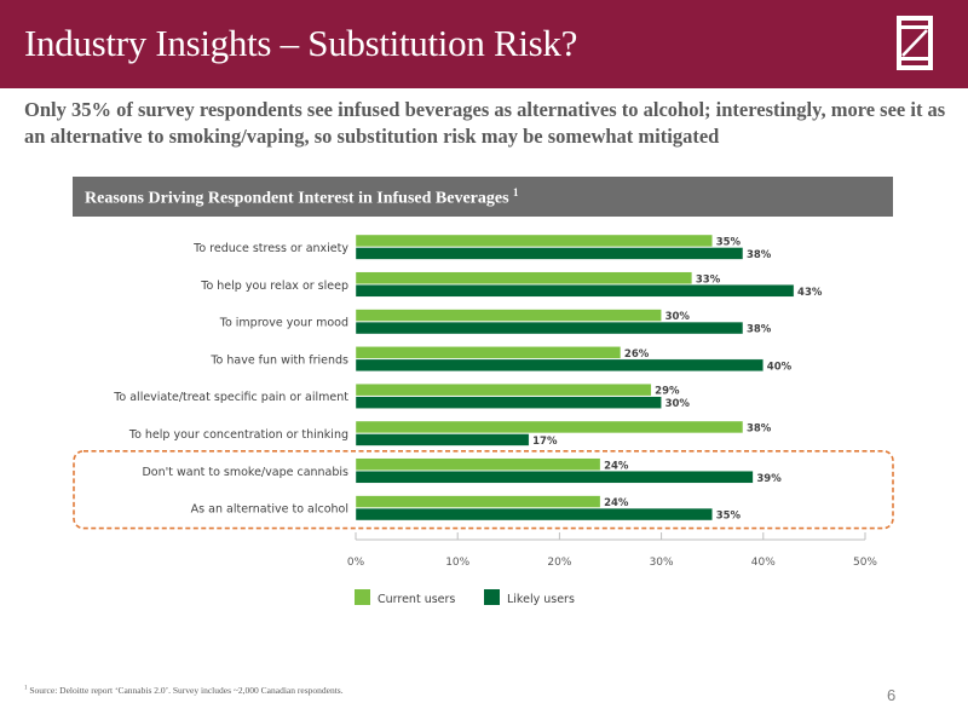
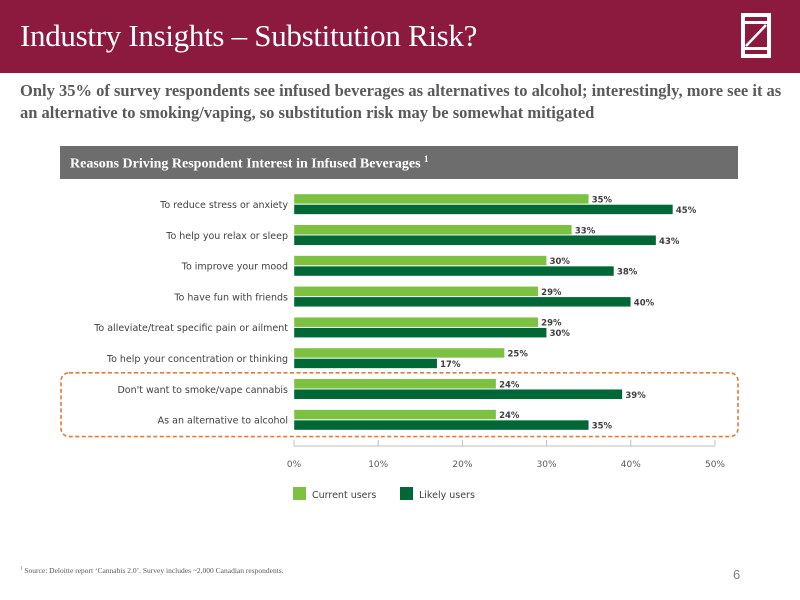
Likely users/To reduce stress or anxiety: 38% -> 45%
Current users/To have fun with friends: 26% -> 29%
Current users/To help your concentration or thinking: 38% -> 25%
